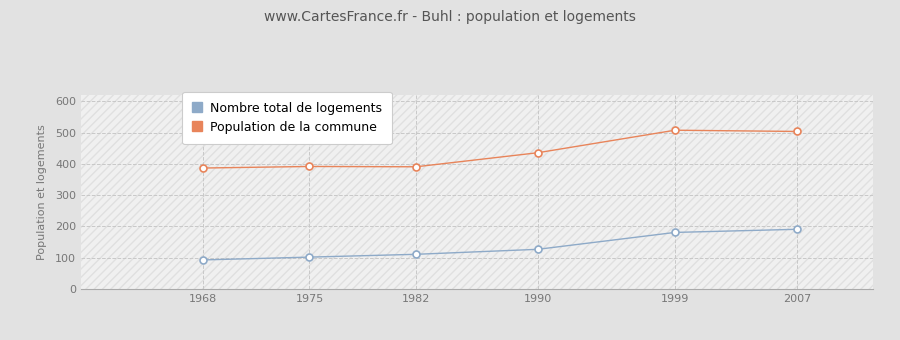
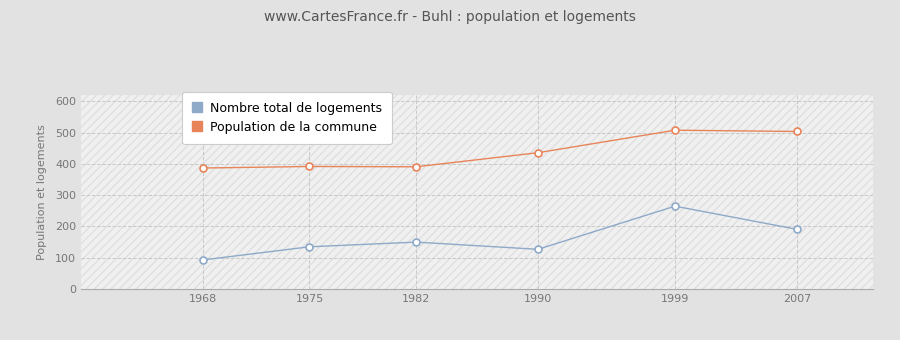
Nombre total de logements/1975: 102 -> 135
Nombre total de logements/1982: 111 -> 150
Nombre total de logements/1999: 181 -> 265
